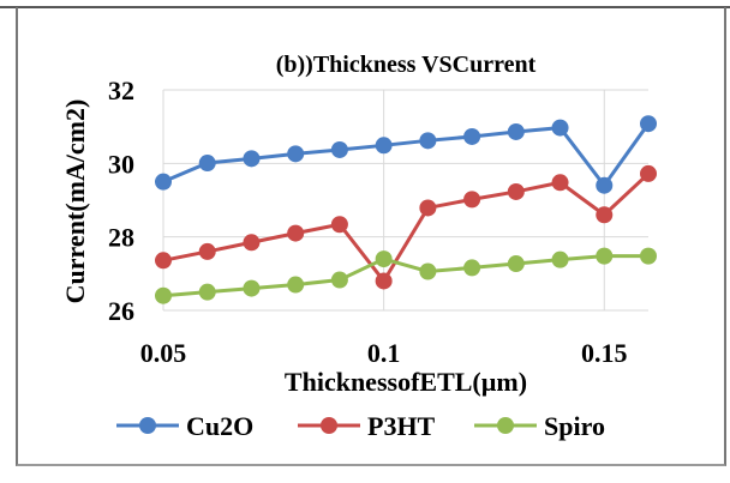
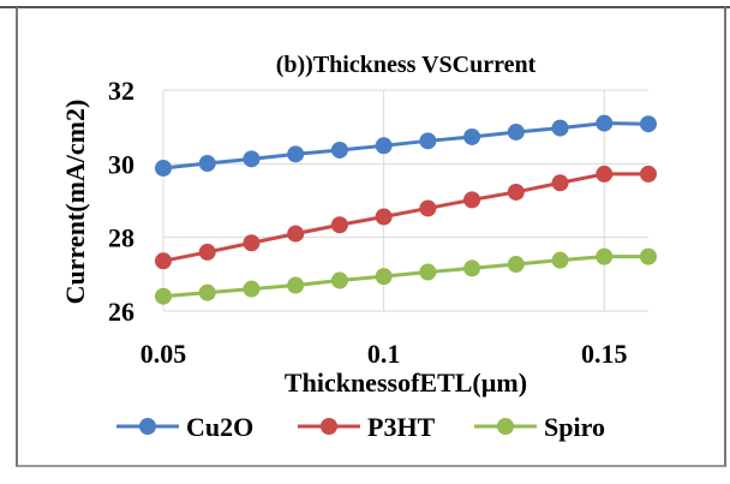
Cu2O/0.05: 29.5 -> 29.9
P3HT/0.1: 26.8 -> 28.6
Spiro/0.1: 27.4 -> 26.9
Cu2O/0.15: 29.4 -> 31.1
P3HT/0.15: 28.6 -> 29.7
